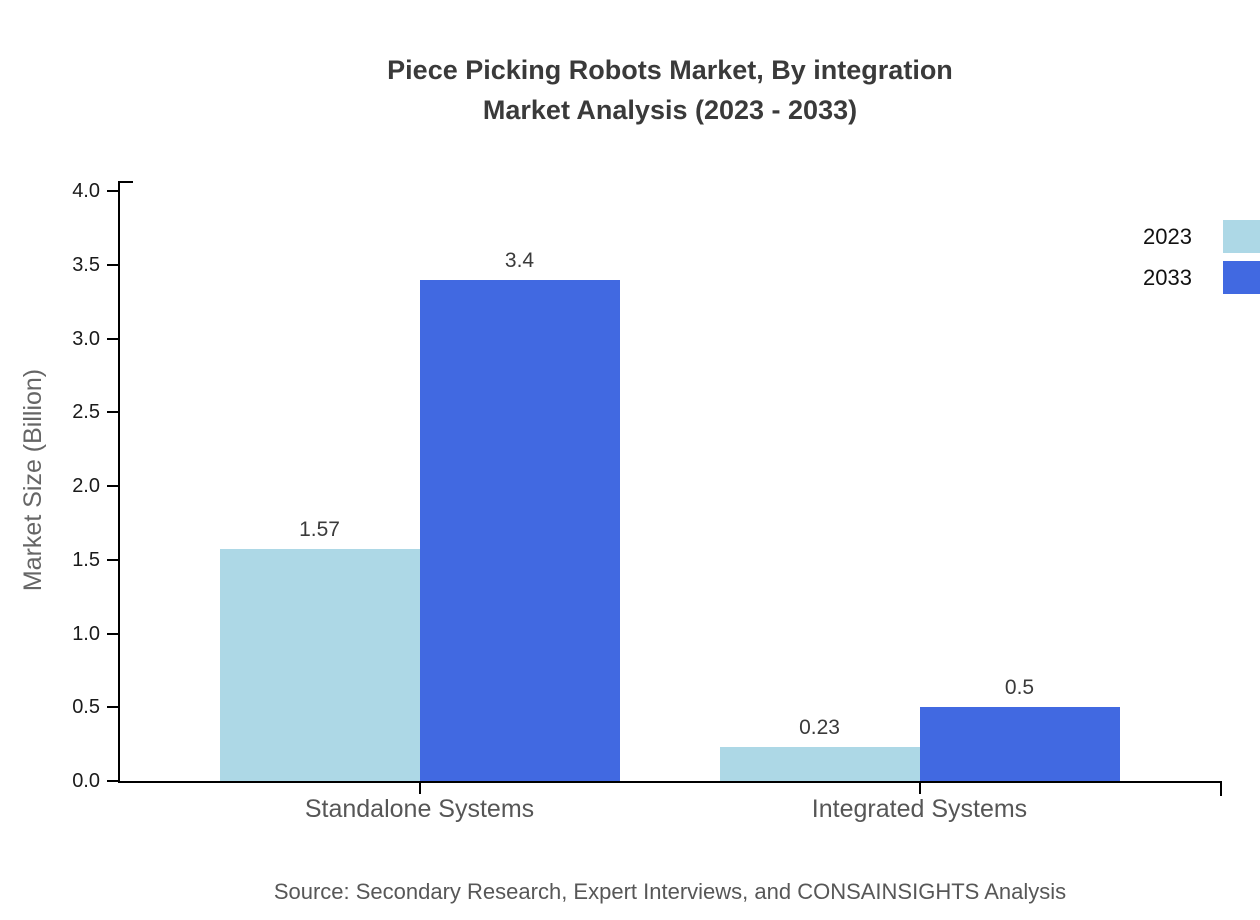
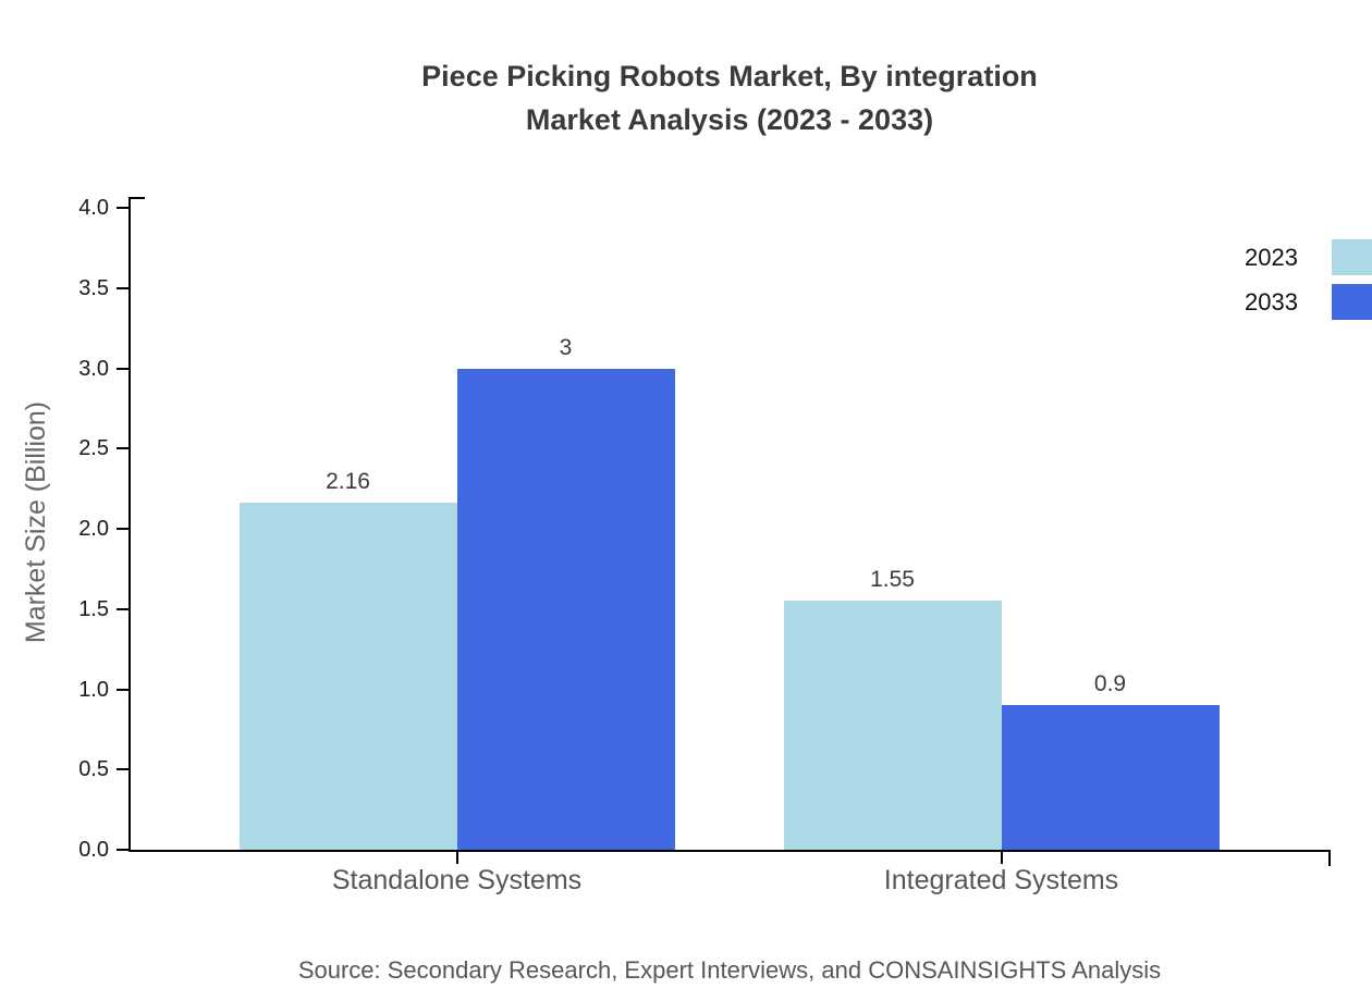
2023/Standalone Systems: 1.57 -> 2.16
2033/Standalone Systems: 3.4 -> 3
2023/Integrated Systems: 0.23 -> 1.55
2033/Integrated Systems: 0.5 -> 0.9
